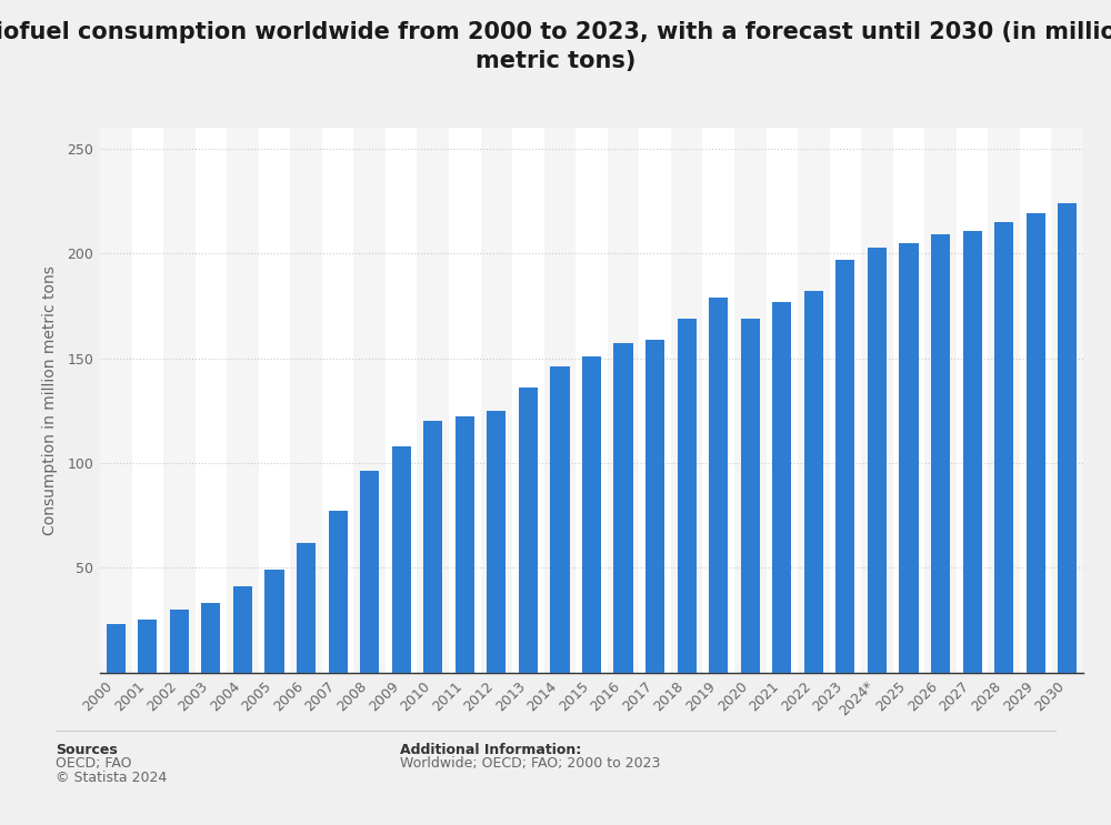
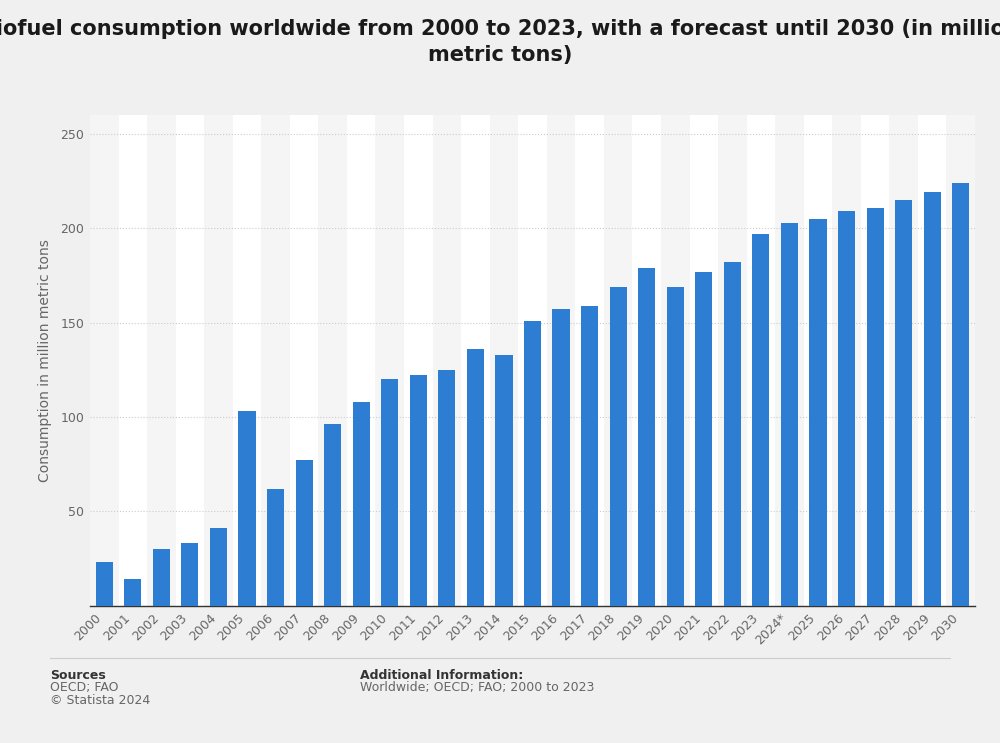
2001: 25 -> 14
2005: 49 -> 103
2014: 146 -> 133
